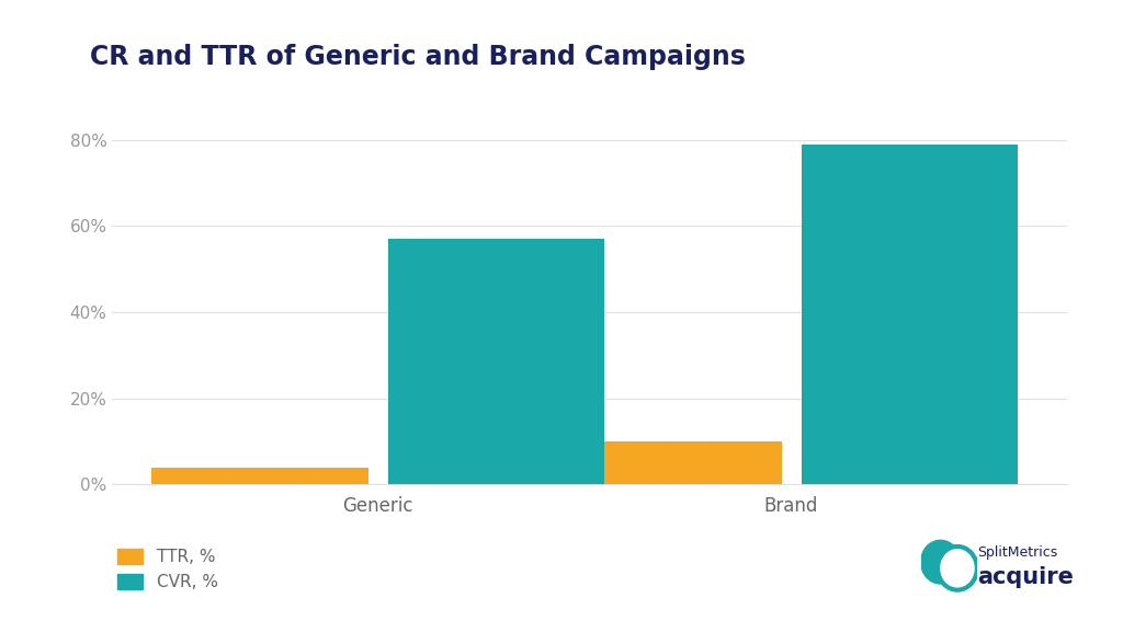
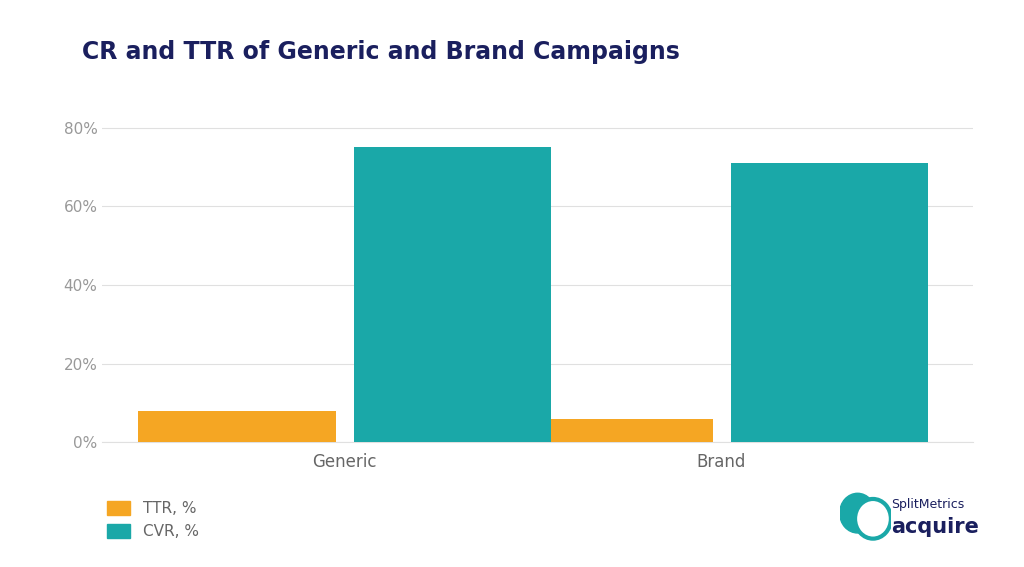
TTR, %/Generic: 4% -> 8%
CVR, %/Generic: 57% -> 75%
TTR, %/Brand: 10% -> 6%
CVR, %/Brand: 79% -> 71%
